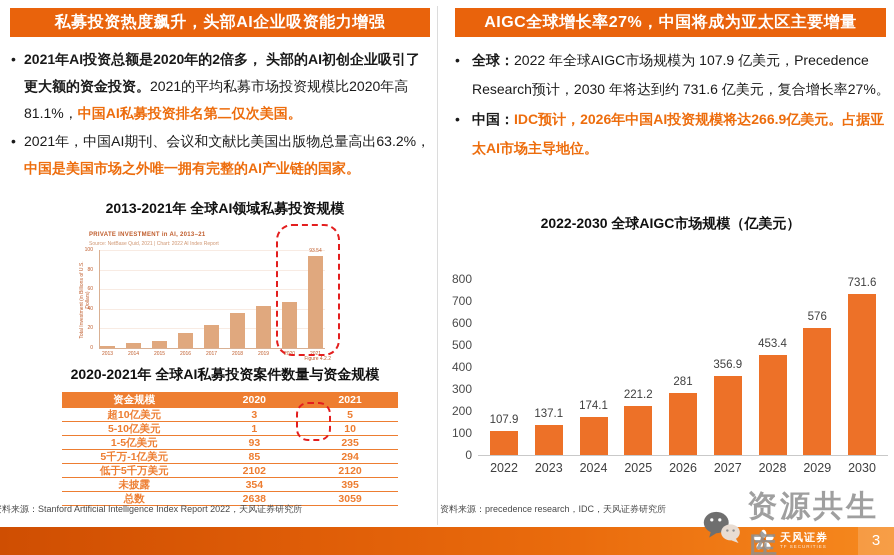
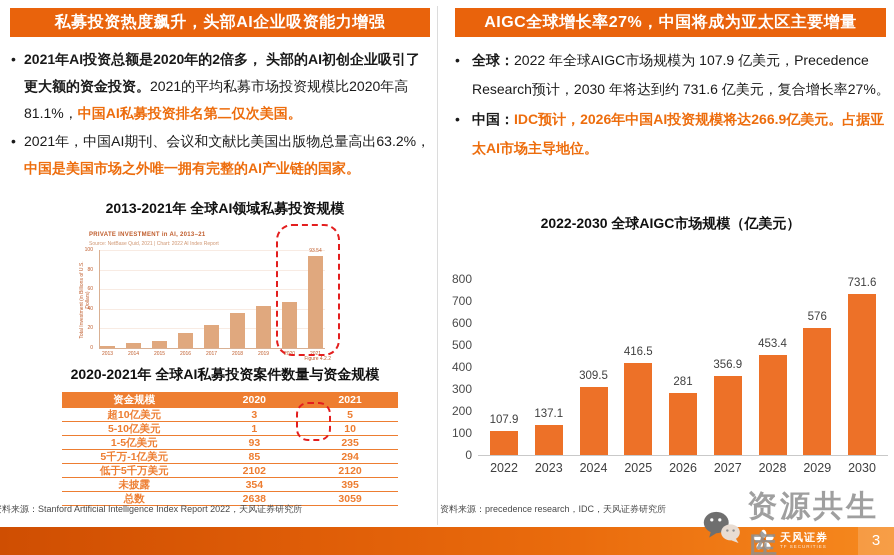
2022-2030 全球AIGC市场规模（亿美元）/2024: 174.1 -> 309.5
2022-2030 全球AIGC市场规模（亿美元）/2025: 221.2 -> 416.5
